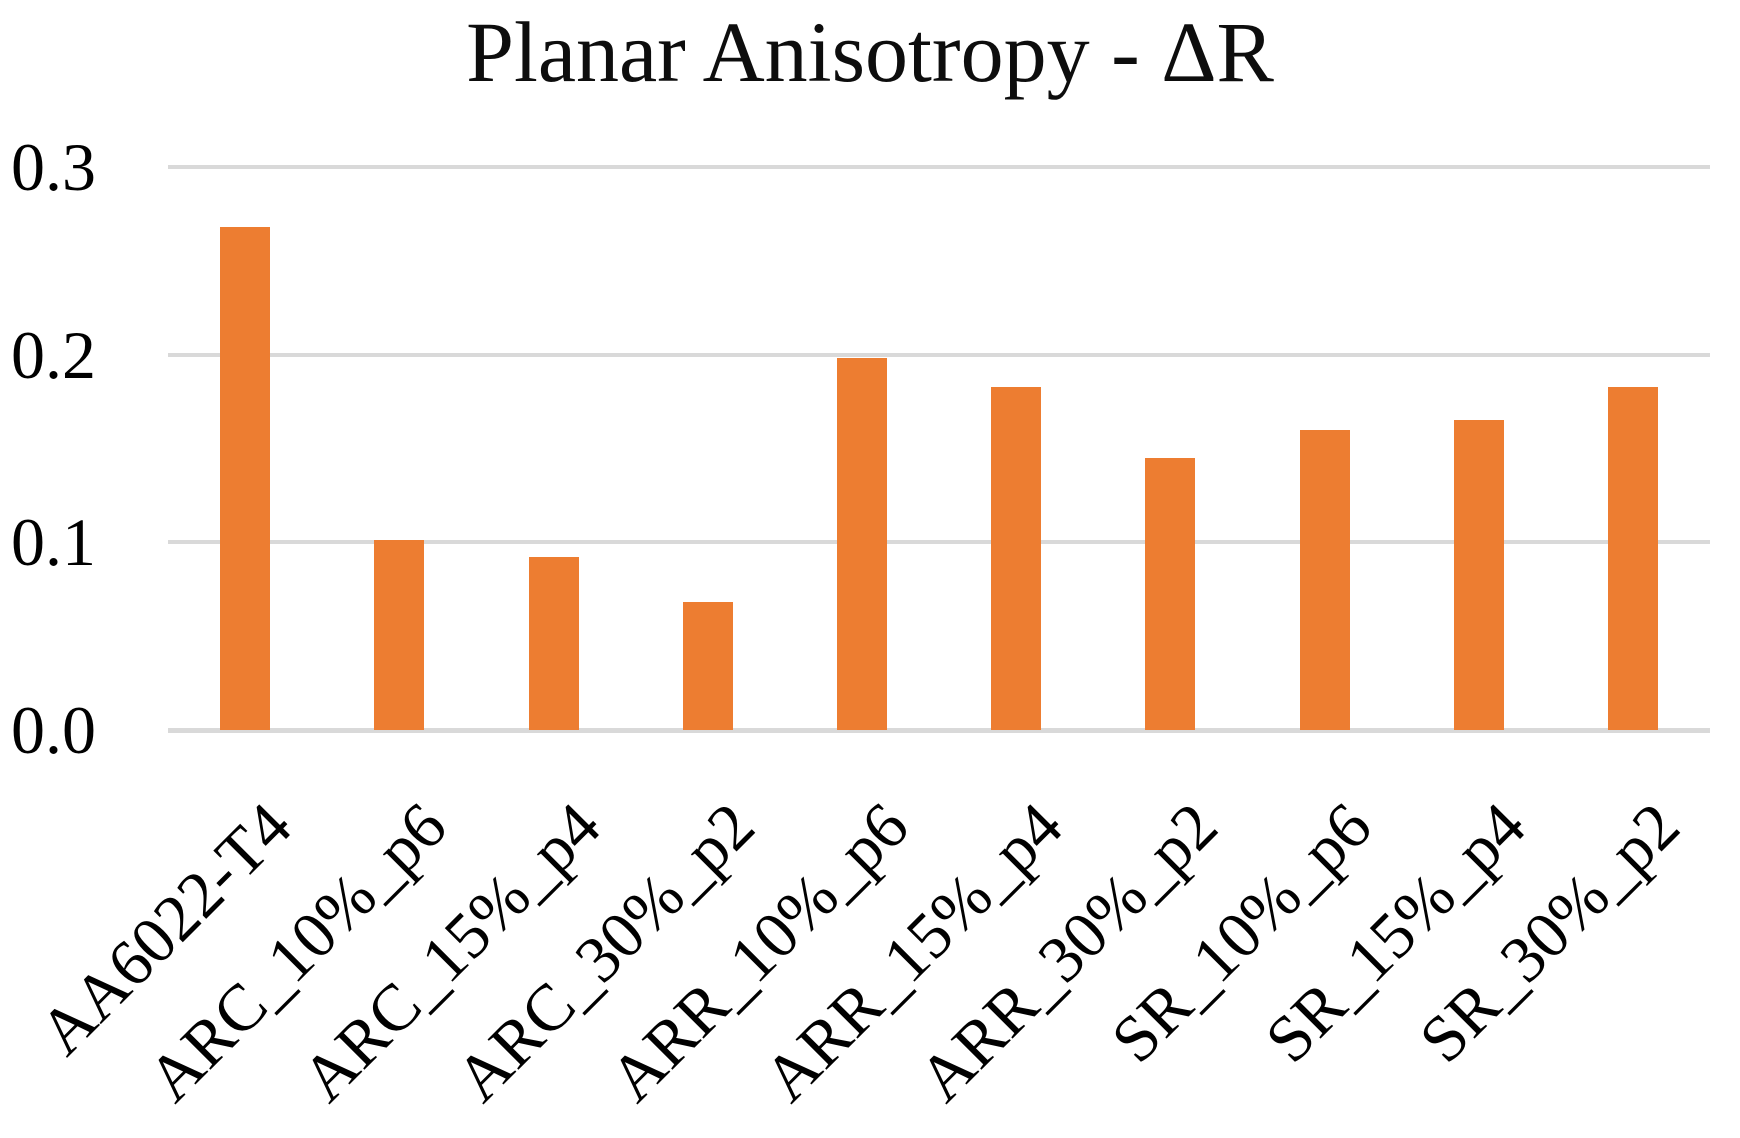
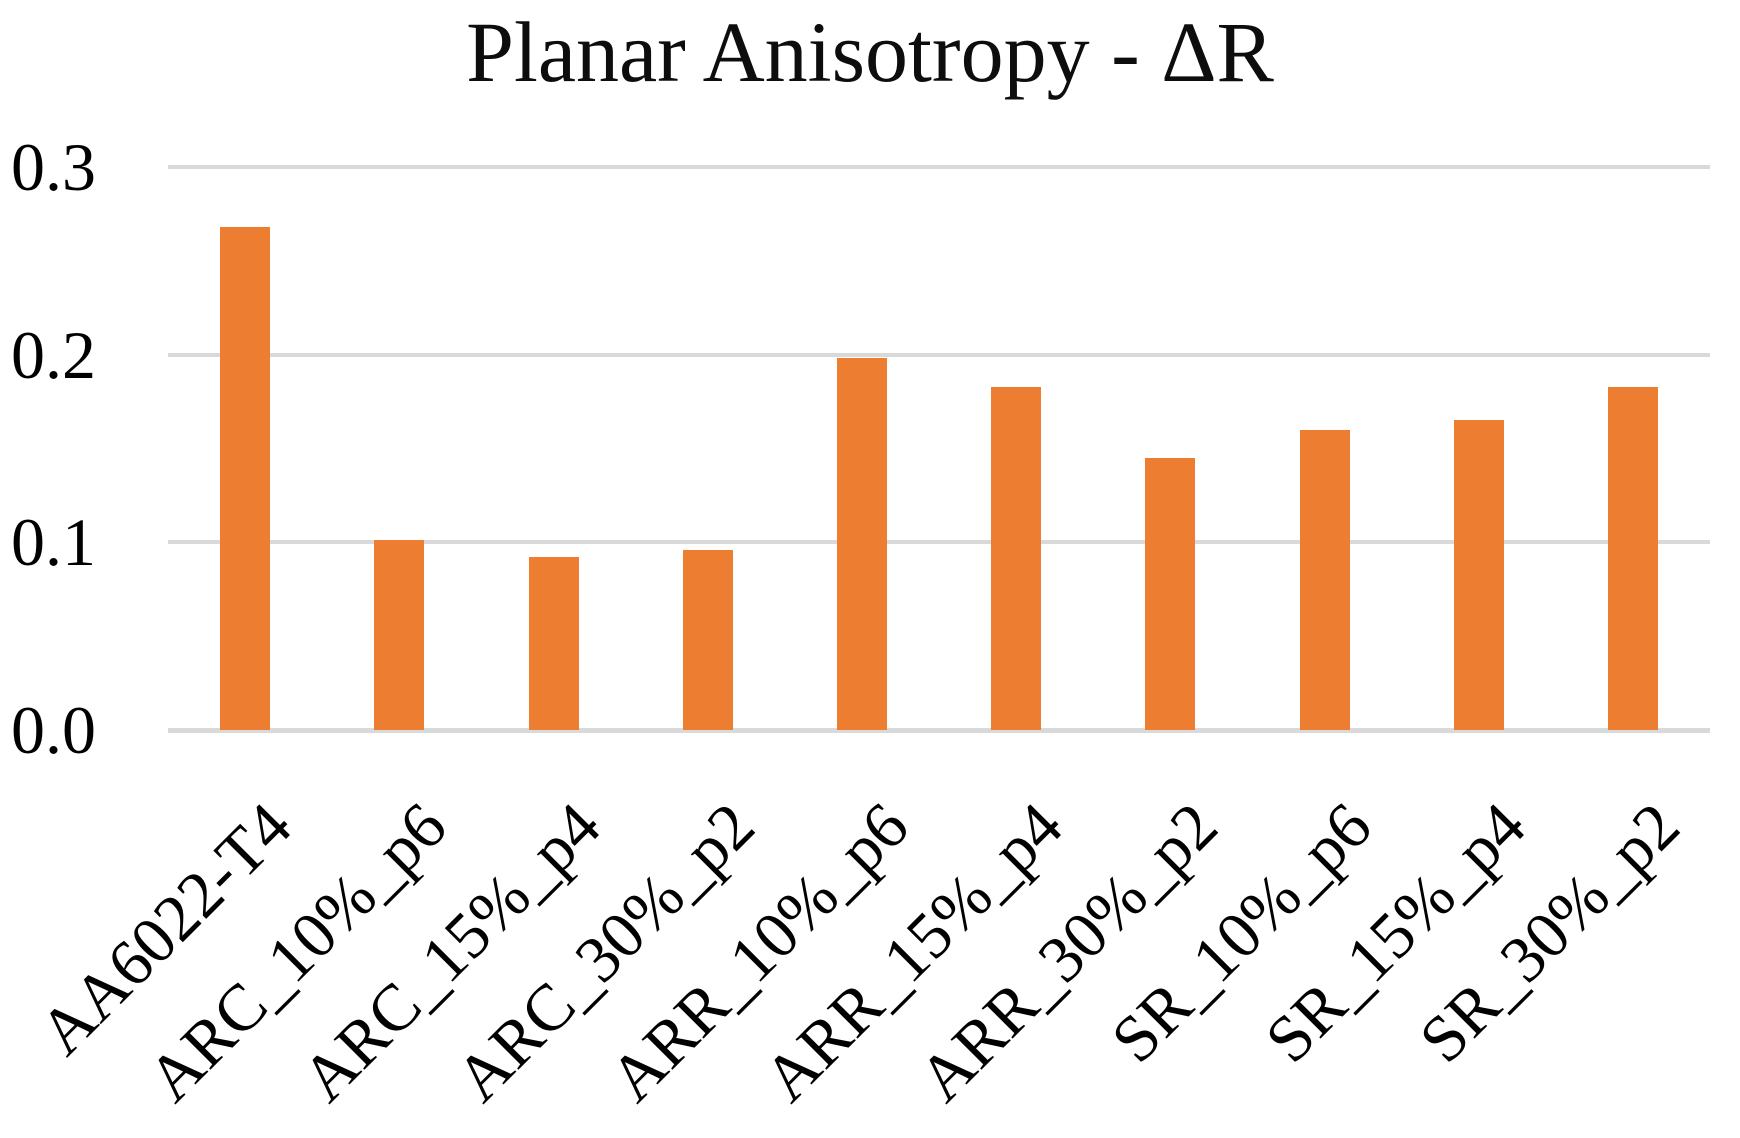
ARC_30%_p2: 0.068 -> 0.096
